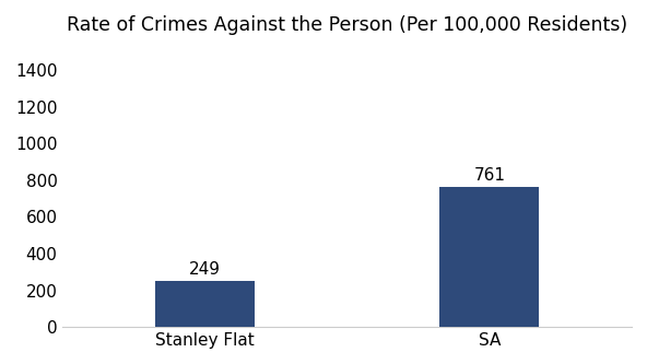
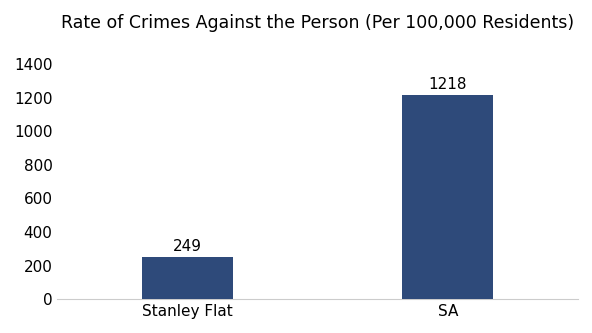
SA: 761 -> 1218
